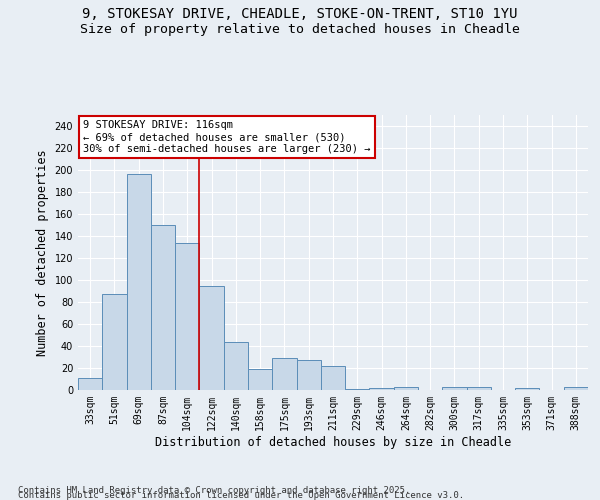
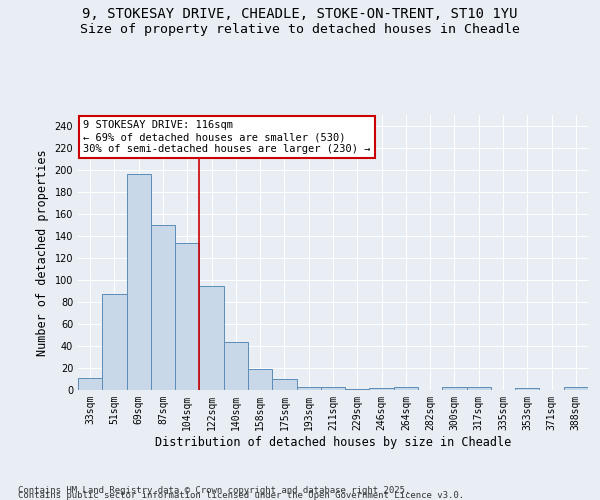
175sqm: 29 -> 10
193sqm: 27 -> 3
211sqm: 22 -> 3
